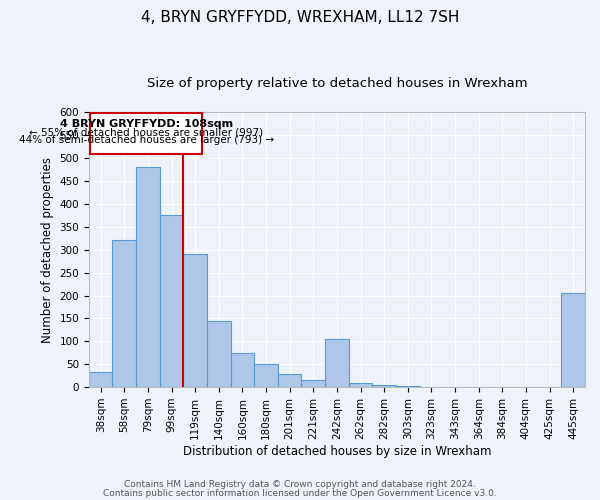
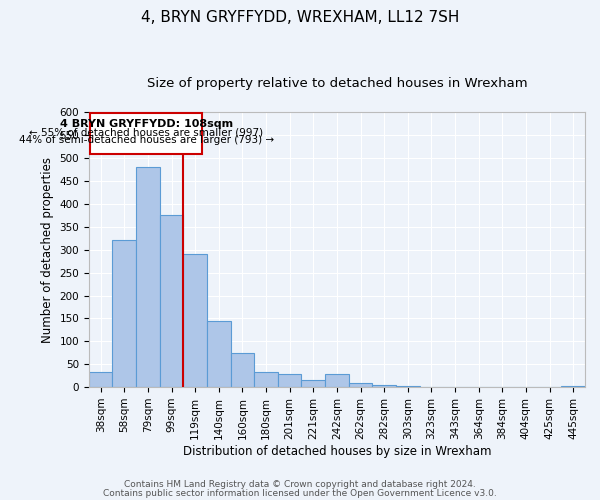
180sqm: 50 -> 32
242sqm: 105 -> 28
445sqm: 205 -> 3
